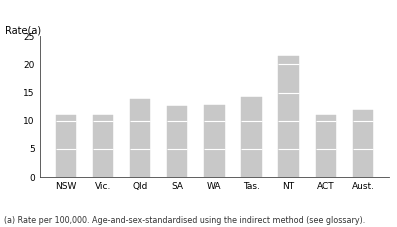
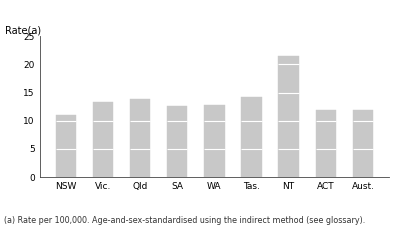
Vic.: 11.0 -> 13.4
ACT: 11.0 -> 12.0
